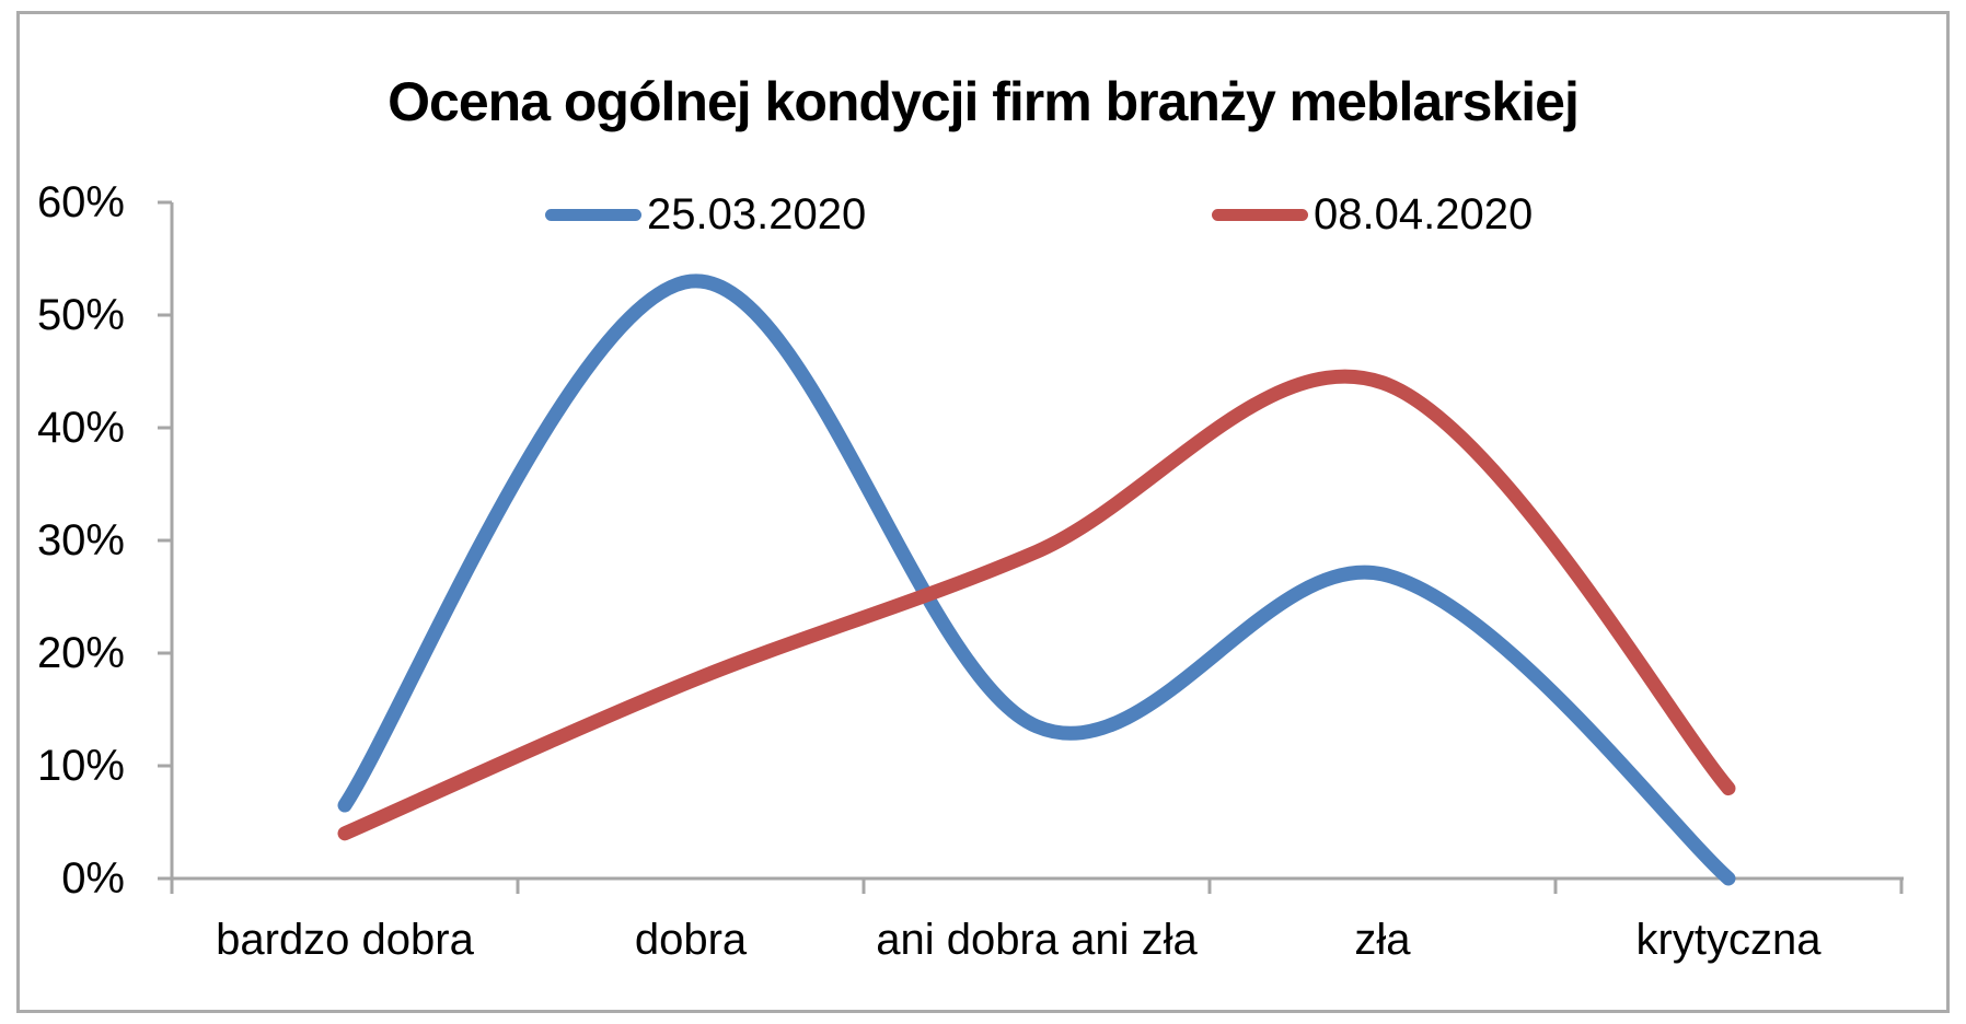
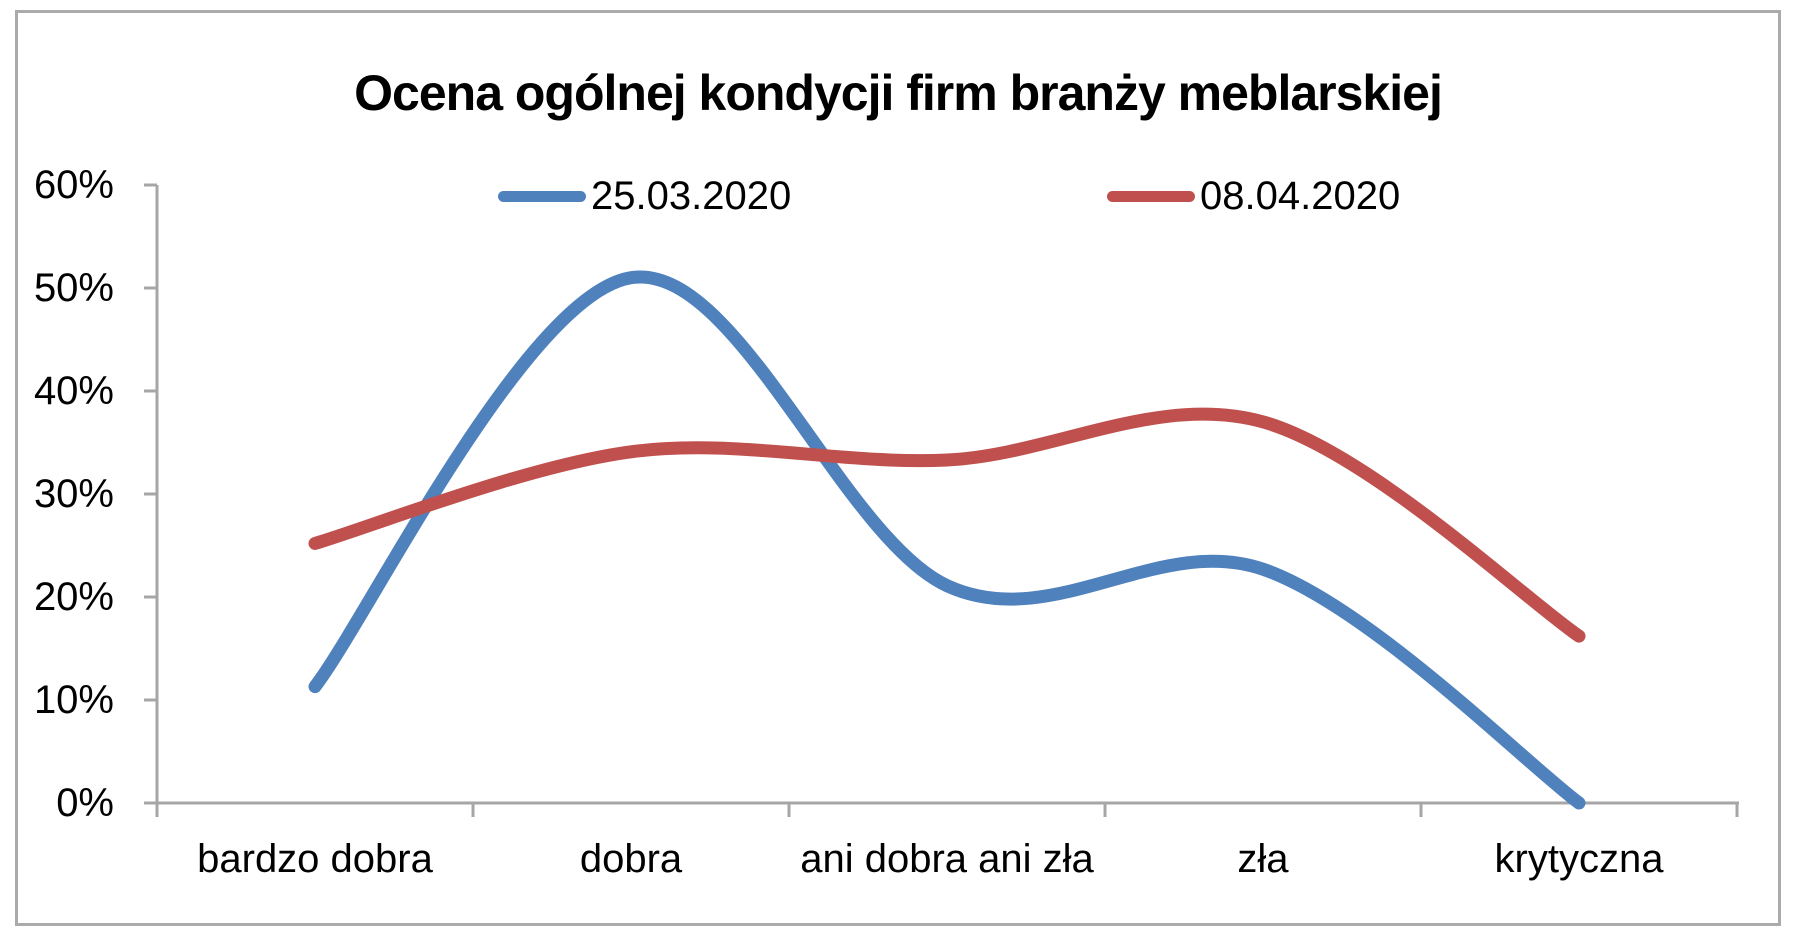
25.03.2020/bardzo dobra: 6.5% -> 11.3%
08.04.2020/bardzo dobra: 4.0% -> 25.2%
25.03.2020/dobra: 53.0% -> 51.0%
08.04.2020/dobra: 17.5% -> 34.1%
25.03.2020/ani dobra ani zła: 13.5% -> 21.1%
08.04.2020/ani dobra ani zła: 29.0% -> 33.3%
25.03.2020/zła: 27.0% -> 22.7%
08.04.2020/zła: 44.0% -> 37.0%
08.04.2020/krytyczna: 8.0% -> 16.2%
